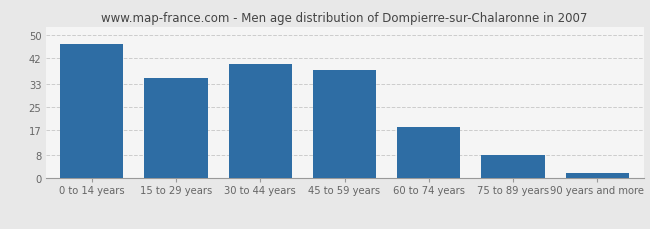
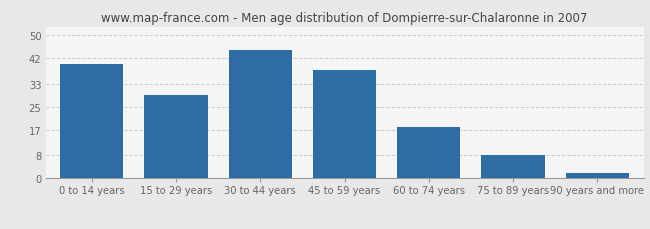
0 to 14 years: 47 -> 40
15 to 29 years: 35 -> 29
30 to 44 years: 40 -> 45
